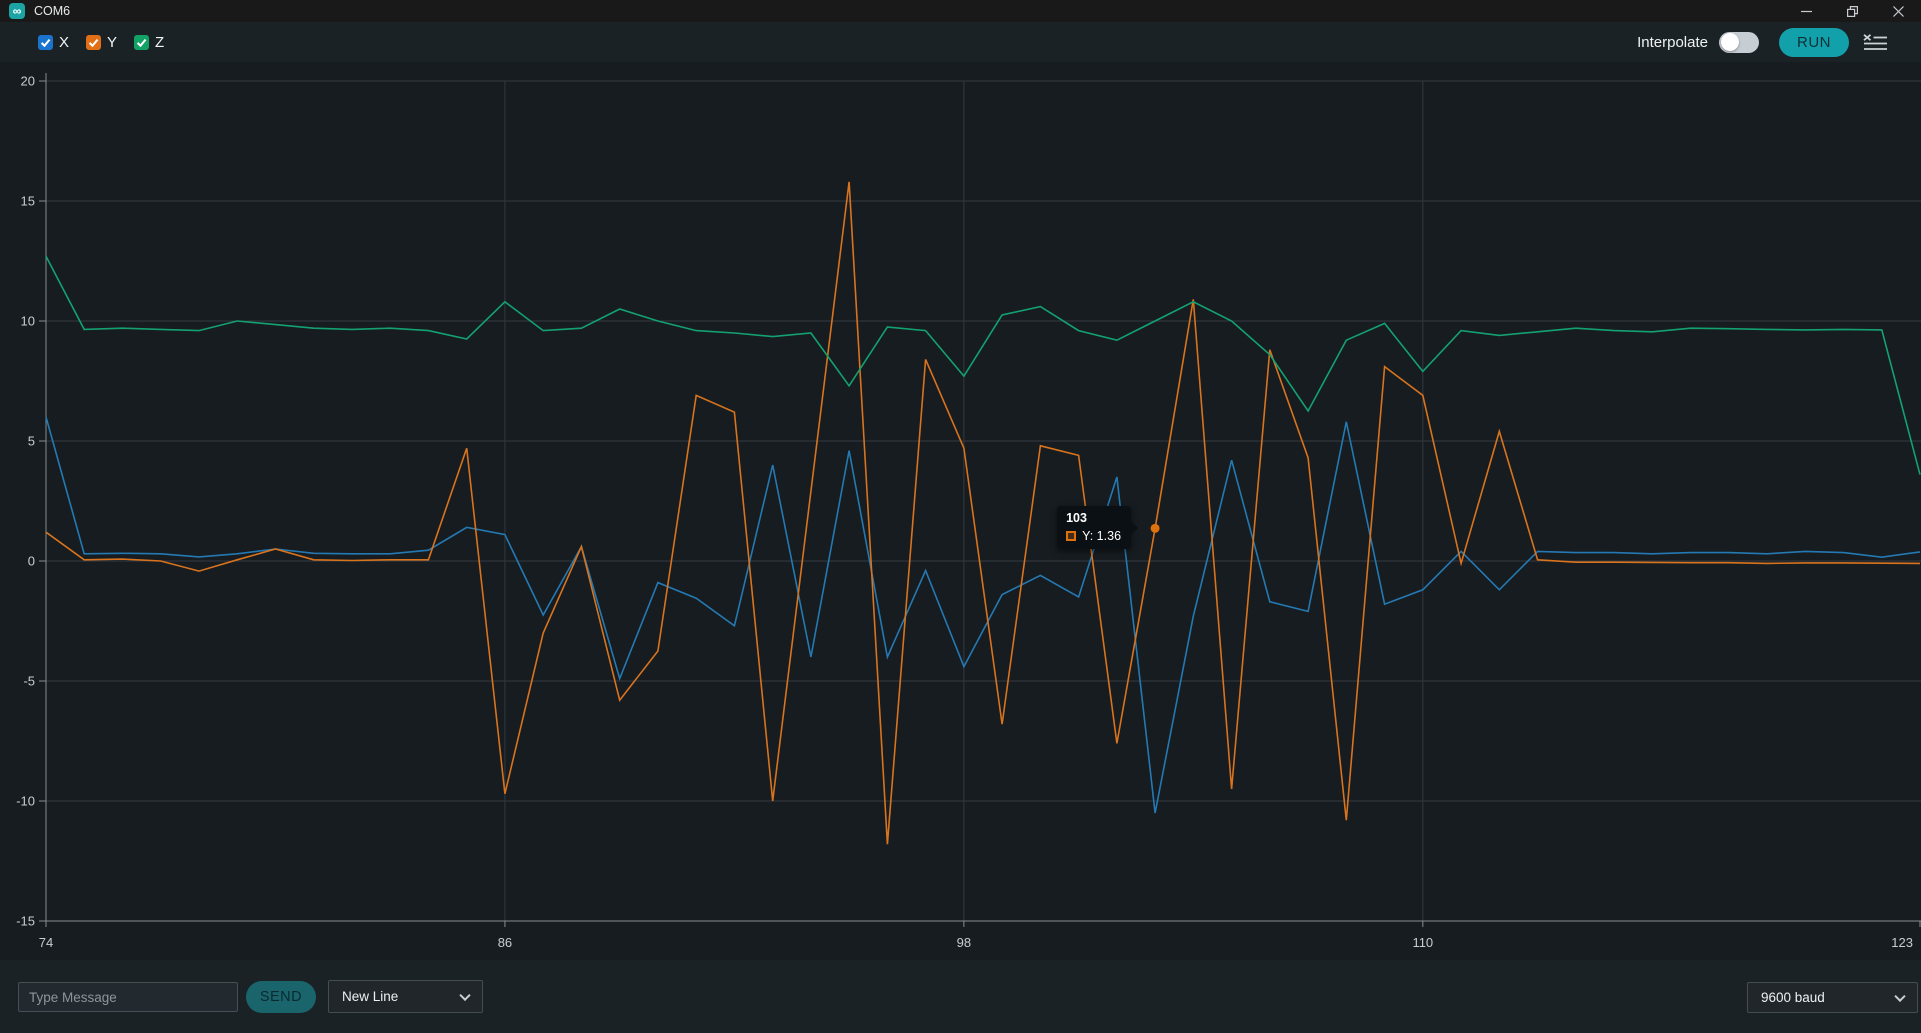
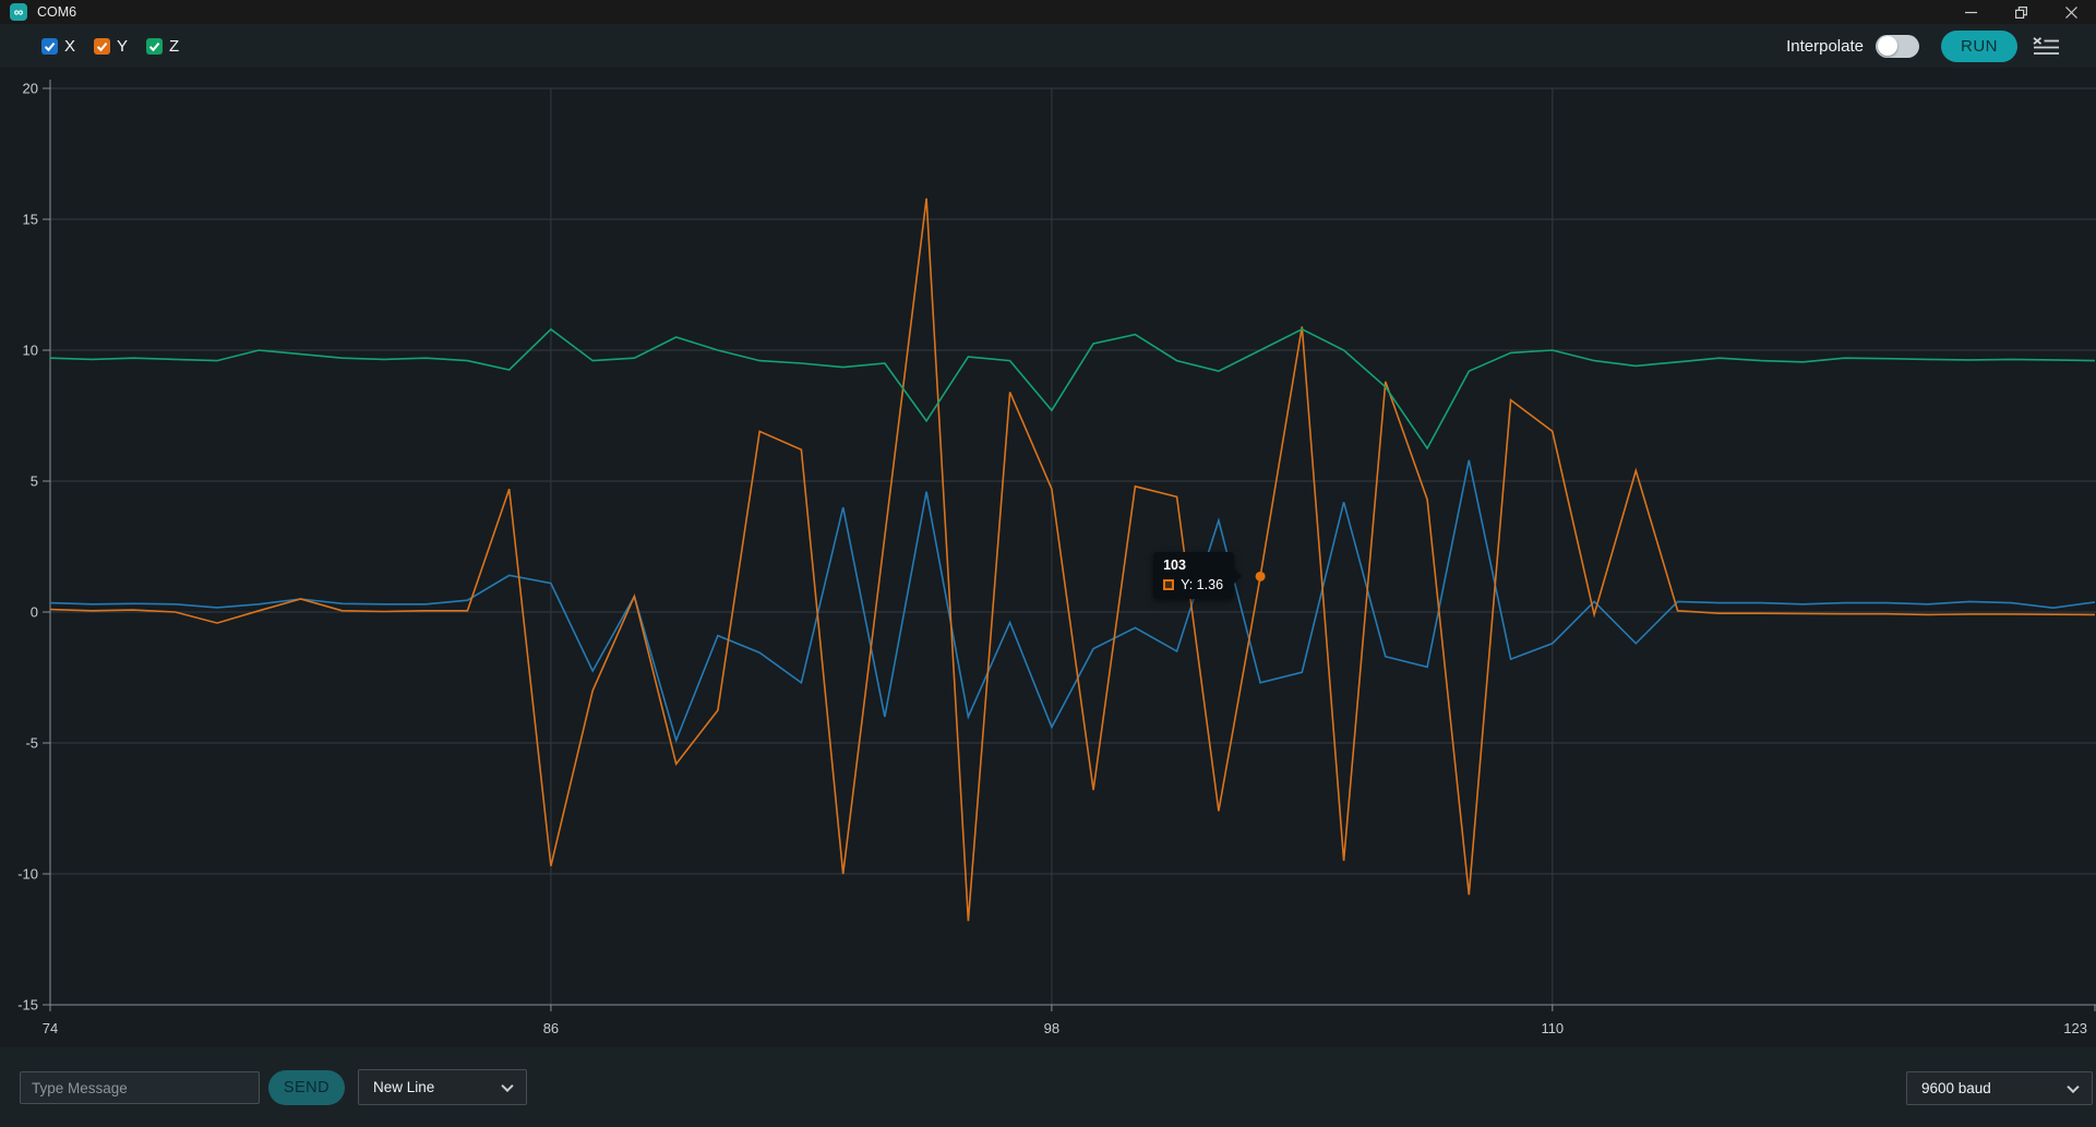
X/74: 6.0 -> 0.3
Y/74: 1.2 -> 0.1
Z/74: 12.7 -> 9.7
X/103: -10.5 -> -2.7
Z/110: 7.9 -> 10.0
Z/123: 3.6 -> 9.6
